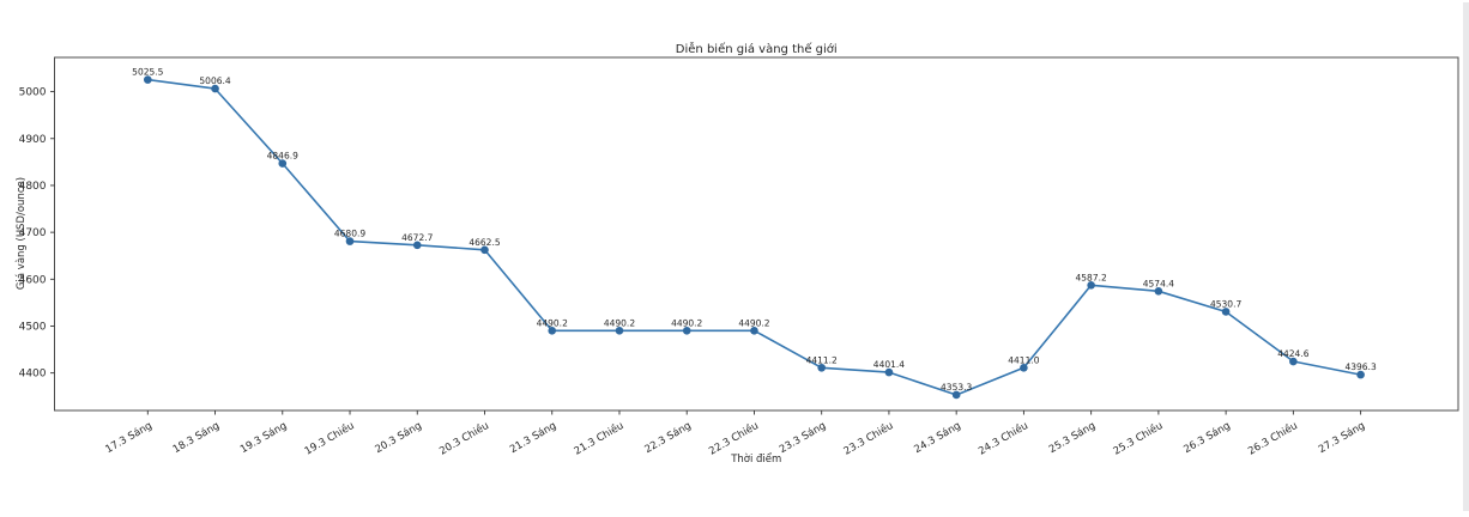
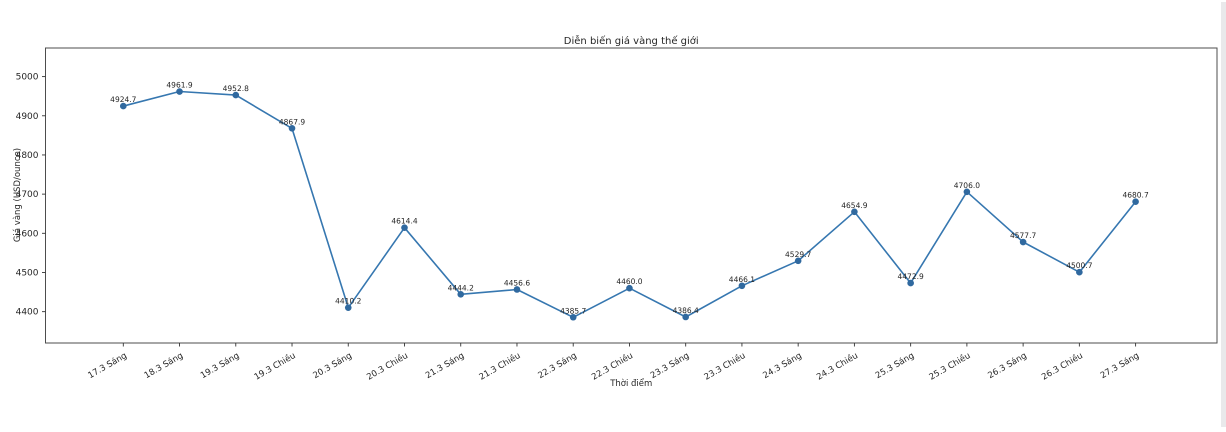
17.3 Sáng: 5025.5 -> 4924.7
18.3 Sáng: 5006.4 -> 4961.9
19.3 Sáng: 4846.9 -> 4952.8
19.3 Chiều: 4680.9 -> 4867.9
20.3 Sáng: 4672.7 -> 4410.2
20.3 Chiều: 4662.5 -> 4614.4
21.3 Sáng: 4490.2 -> 4444.2
21.3 Chiều: 4490.2 -> 4456.6
22.3 Sáng: 4490.2 -> 4385.7
22.3 Chiều: 4490.2 -> 4460.0
23.3 Sáng: 4411.2 -> 4386.4
23.3 Chiều: 4401.4 -> 4466.1
24.3 Sáng: 4353.3 -> 4529.7
24.3 Chiều: 4411.0 -> 4654.9
25.3 Sáng: 4587.2 -> 4472.9
25.3 Chiều: 4574.4 -> 4706.0
26.3 Sáng: 4530.7 -> 4577.7
26.3 Chiều: 4424.6 -> 4500.7
27.3 Sáng: 4396.3 -> 4680.7
